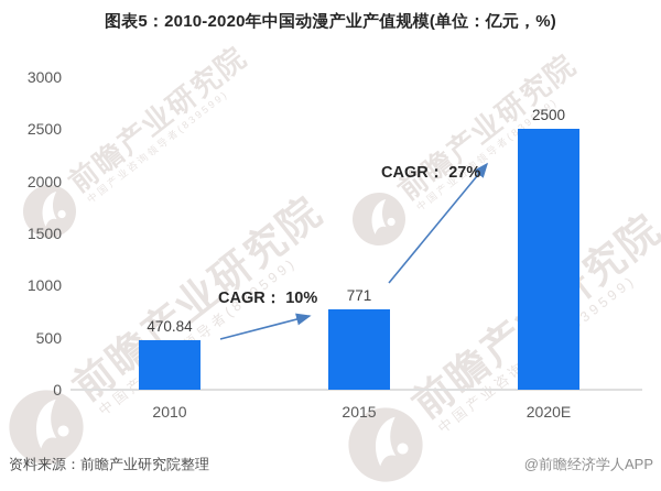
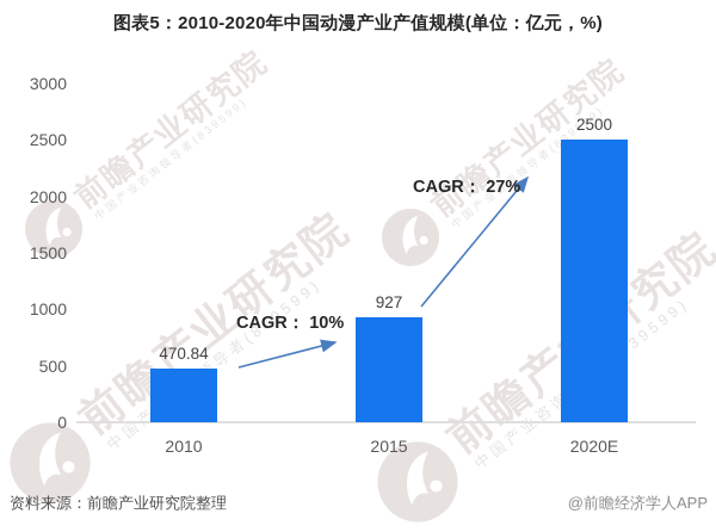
2015: 771 -> 927
